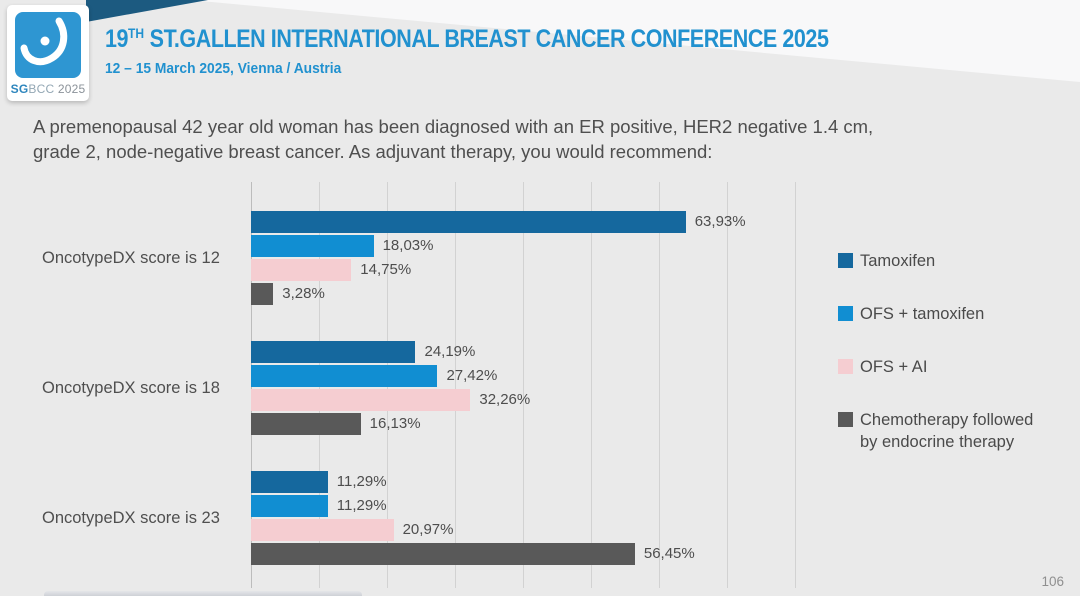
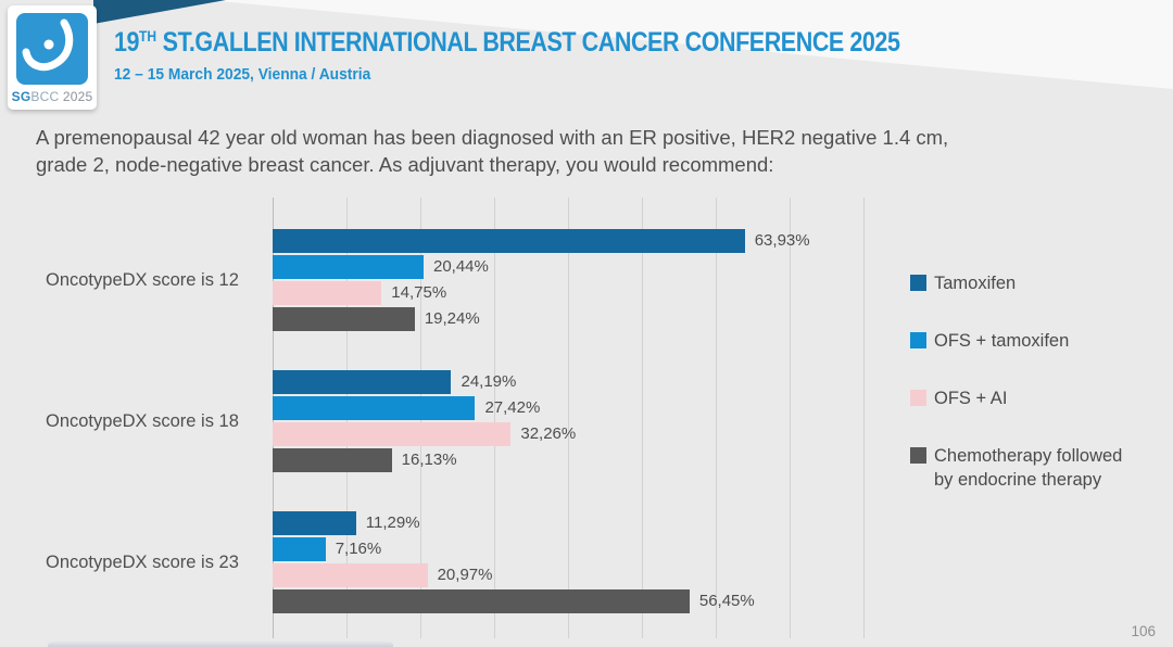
OFS + tamoxifen/OncotypeDX score is 12: 18,03% -> 20,44%
Chemotherapy followed by endocrine therapy/OncotypeDX score is 12: 3,28% -> 19,24%
OFS + tamoxifen/OncotypeDX score is 23: 11,29% -> 7,16%
